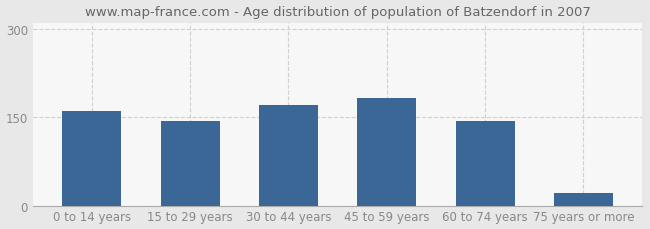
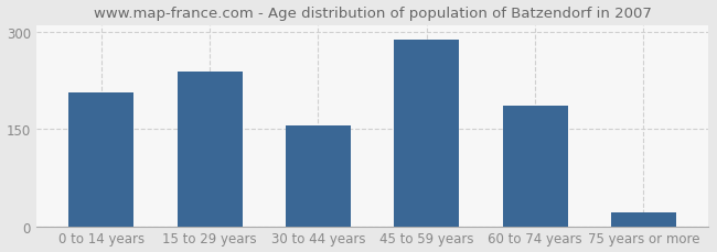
0 to 14 years: 161 -> 206
15 to 29 years: 144 -> 238
30 to 44 years: 170 -> 156
45 to 59 years: 182 -> 288
60 to 74 years: 144 -> 186
